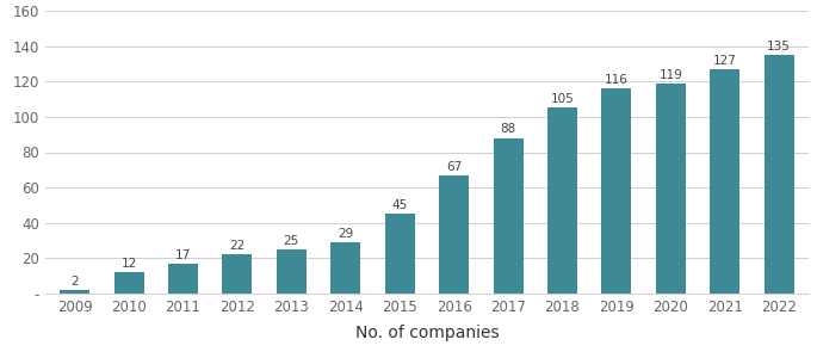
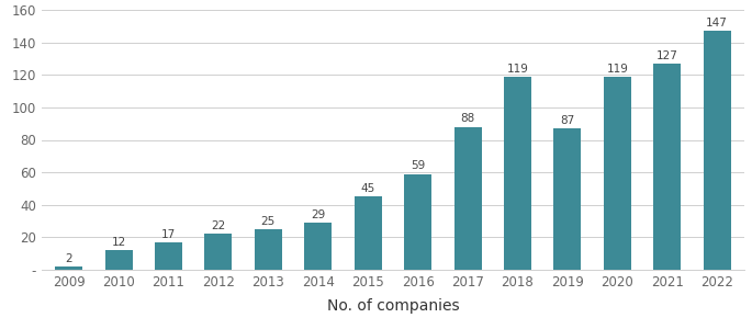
2016: 67 -> 59
2018: 105 -> 119
2019: 116 -> 87
2022: 135 -> 147
